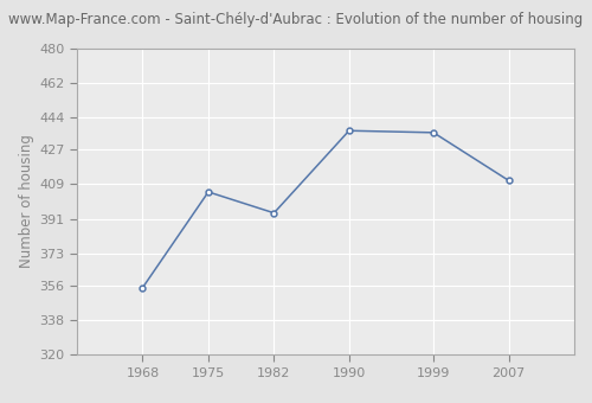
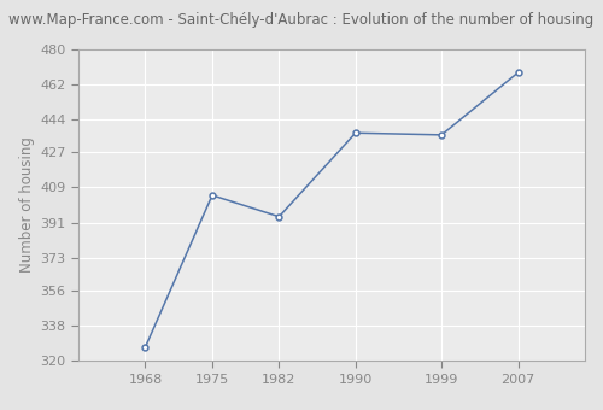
1968: 355 -> 327
2007: 411 -> 468
